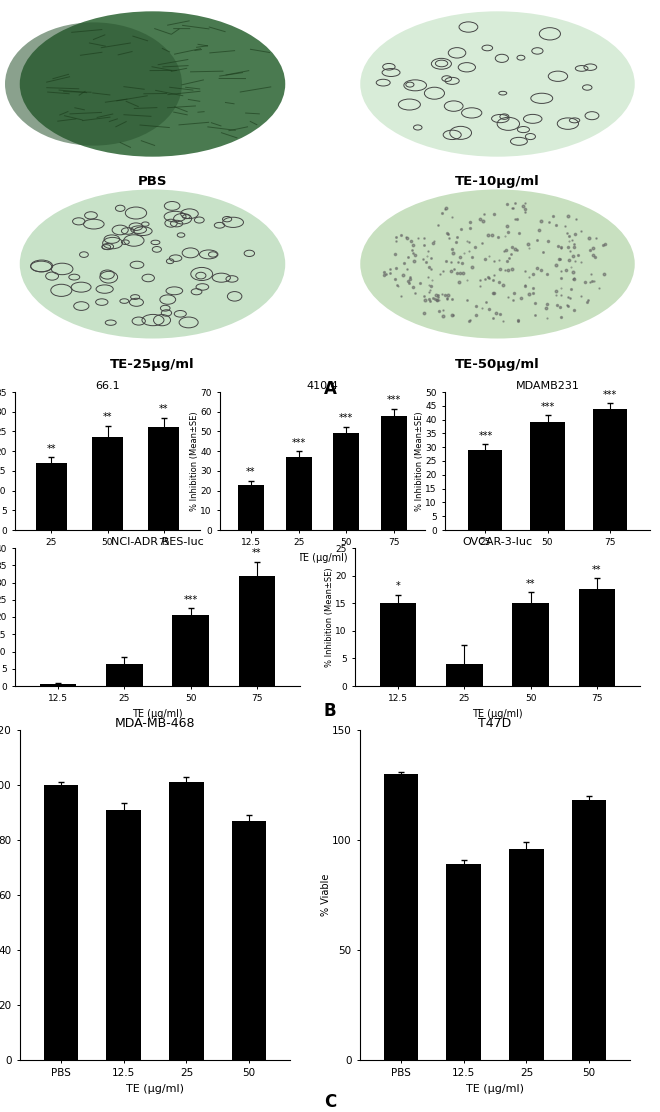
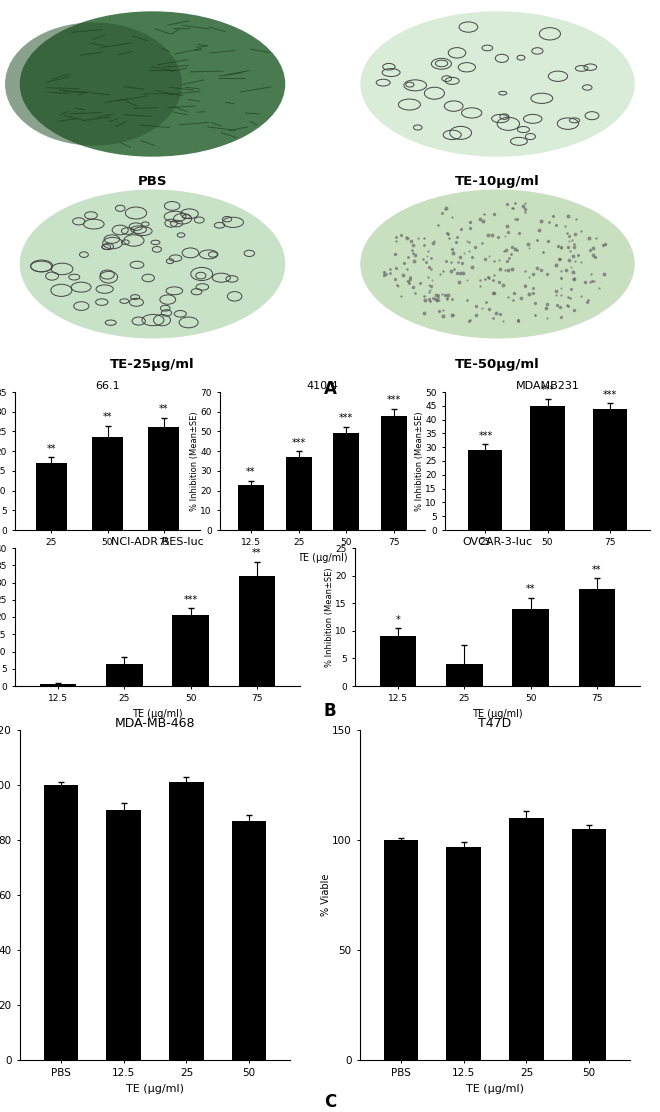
MDAMB231/50: 39 -> 45
OVCAR-3-luc/12.5: 15.0 -> 9.0
OVCAR-3-luc/50: 15.0 -> 14.0
T47D/PBS: 130 -> 100
T47D/12.5: 89 -> 97
T47D/25: 96 -> 110
T47D/50: 118 -> 105
